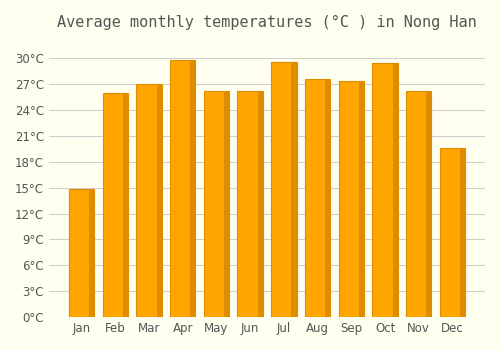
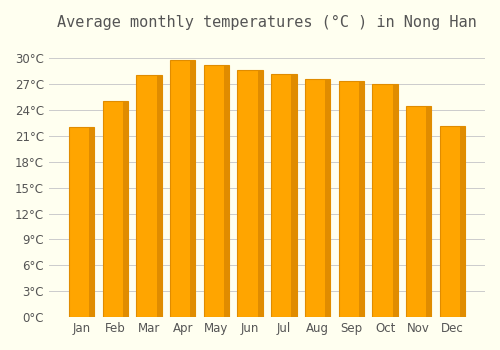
Jan: 14.8°C -> 22.0°C
Feb: 26.0°C -> 25.0°C
Mar: 27.0°C -> 28.0°C
May: 26.2°C -> 29.2°C
Jun: 26.2°C -> 28.6°C
Jul: 29.6°C -> 28.2°C
Oct: 29.4°C -> 27.0°C
Nov: 26.2°C -> 24.5°C
Dec: 19.6°C -> 22.2°C
